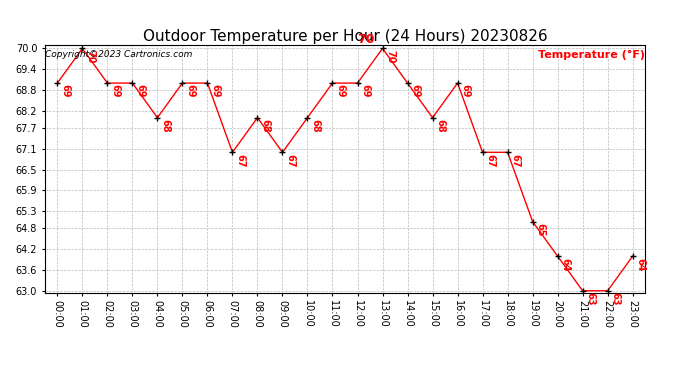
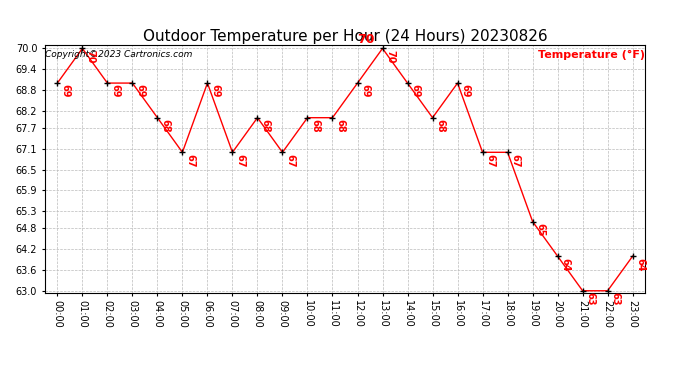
05:00: 69 -> 67
11:00: 69 -> 68
